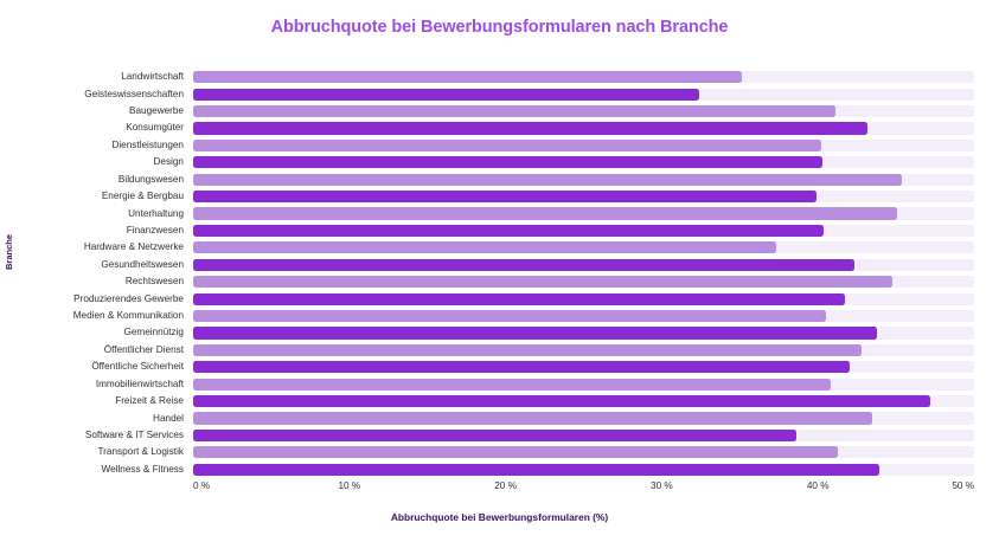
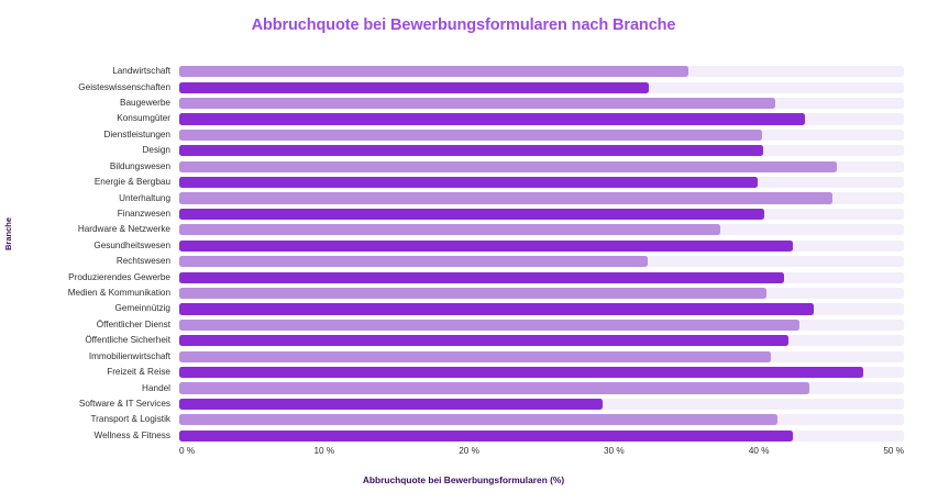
Rechtswesen: 44.8% -> 32.3%
Software & IT Services: 38.6% -> 29.2%
Wellness & Fitness: 43.9% -> 42.3%
